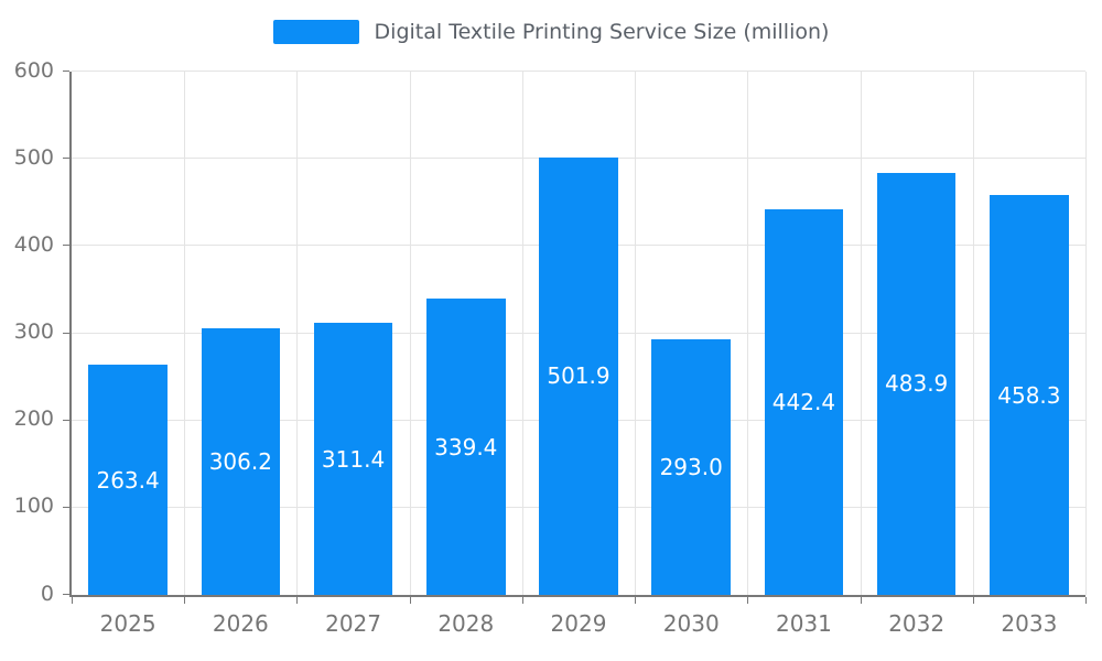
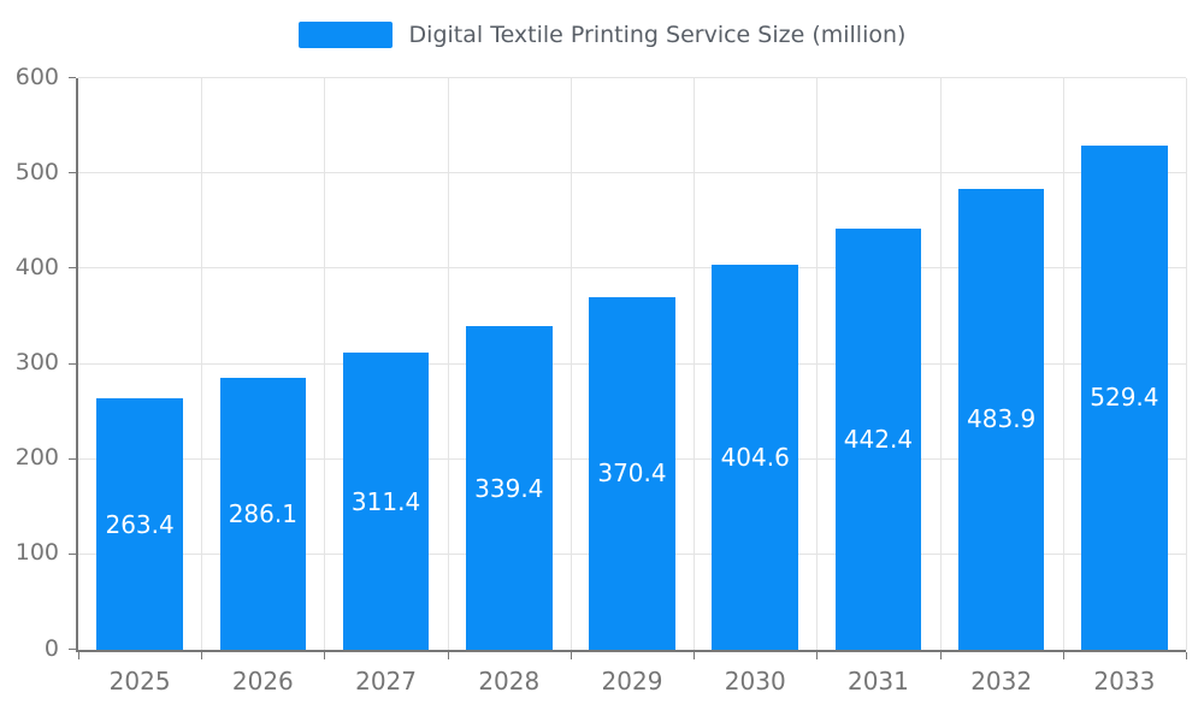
2026: 306.2 -> 286.1
2029: 501.9 -> 370.4
2030: 293.0 -> 404.6
2033: 458.3 -> 529.4
